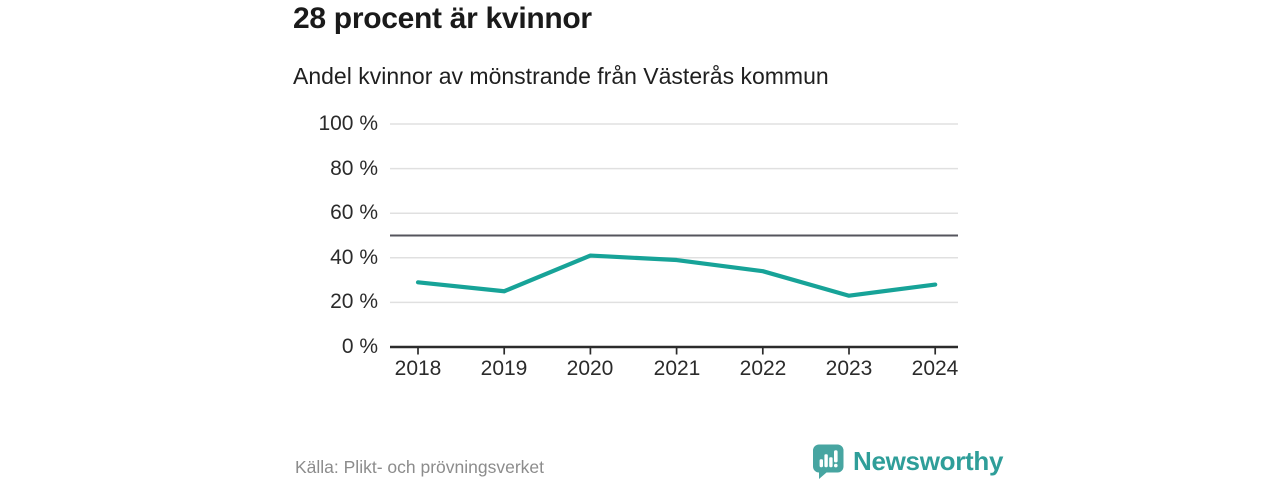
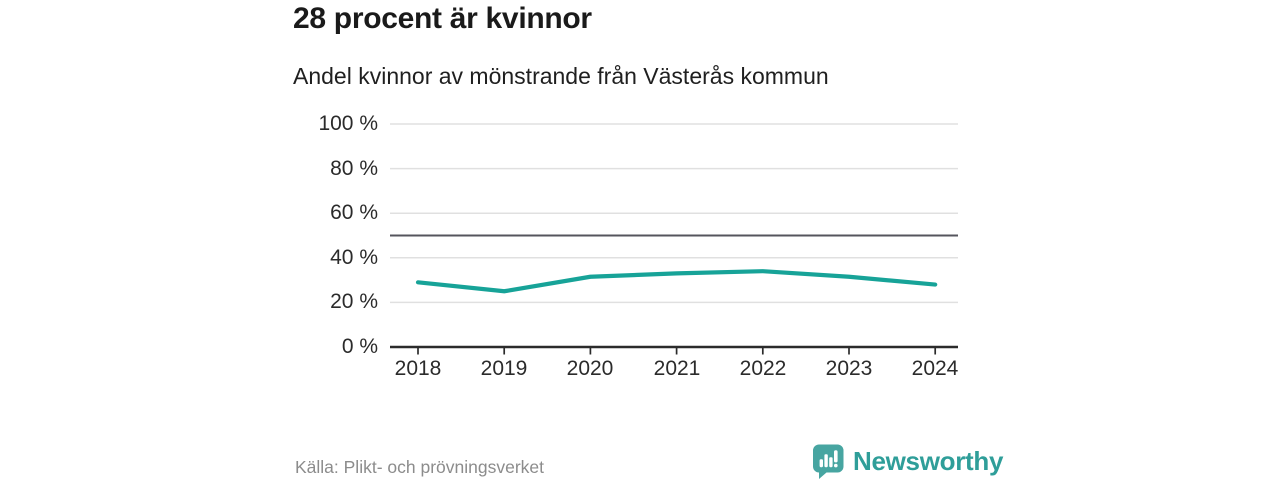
2020: 41% -> 32%
2021: 39% -> 33%
2023: 23% -> 32%
